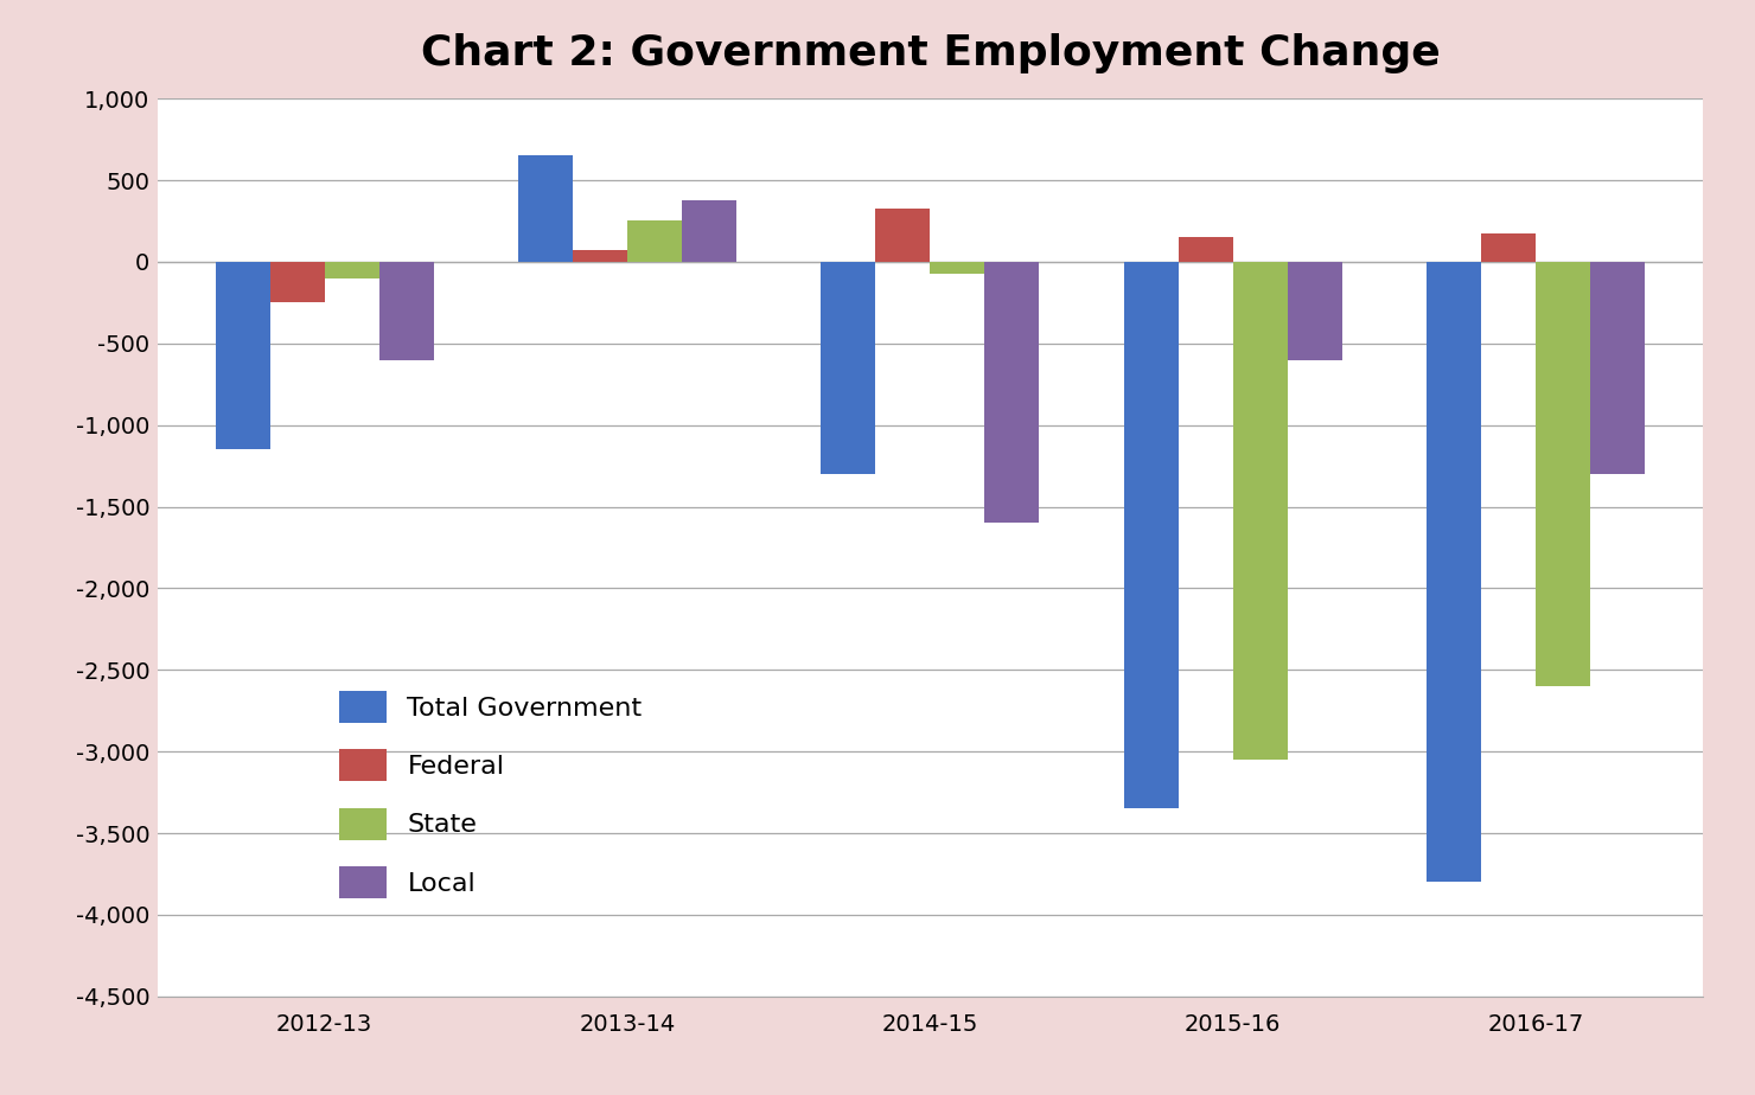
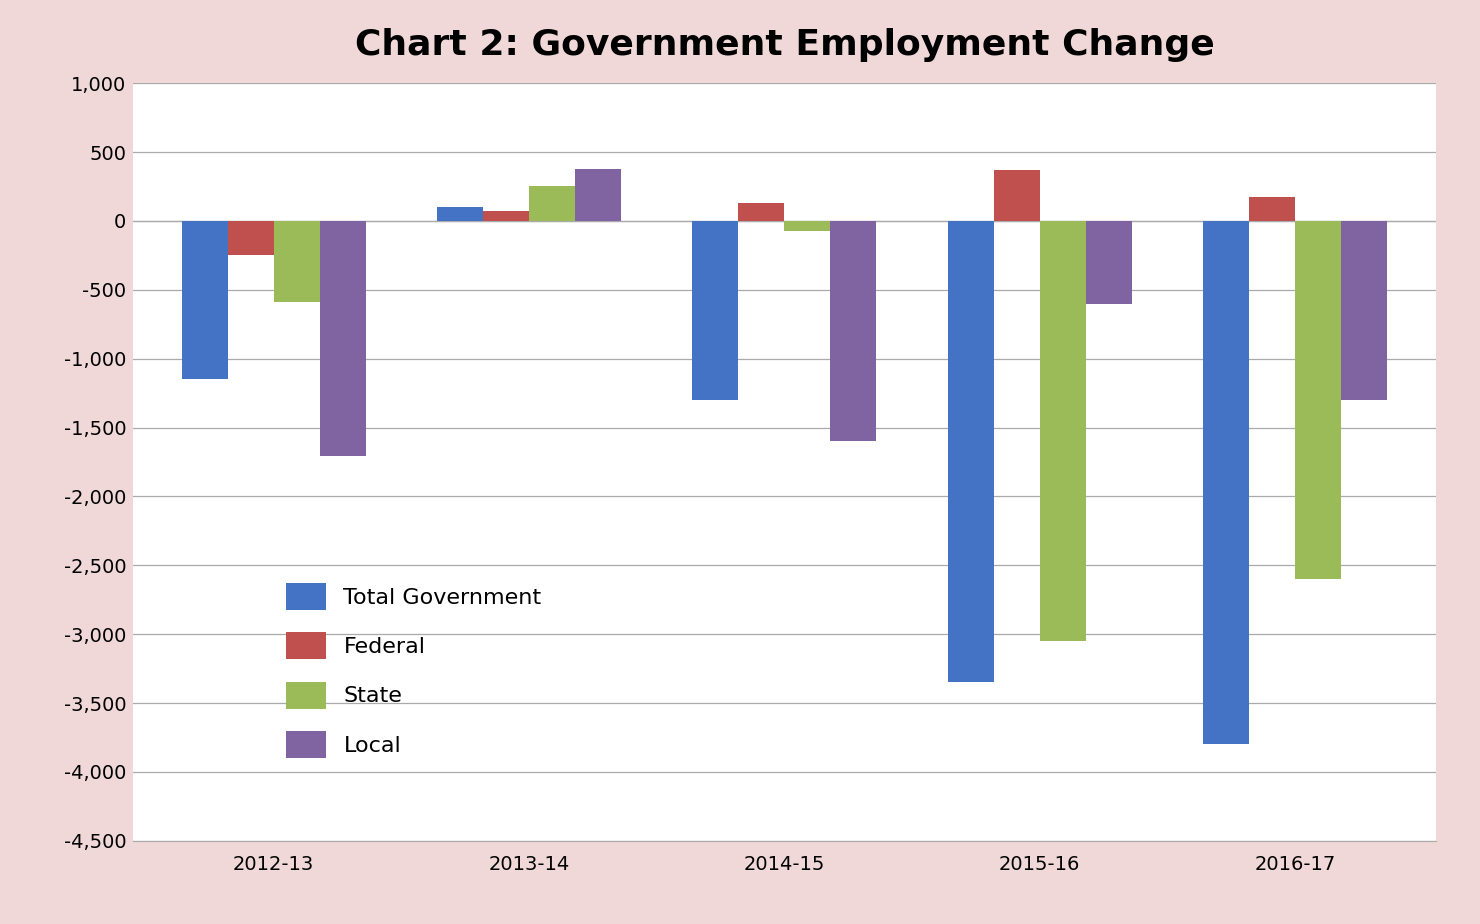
State/2012-13: -100 -> -590
Local/2012-13: -600 -> -1,710
Total Government/2013-14: 650 -> 100
Federal/2014-15: 320 -> 130
Federal/2015-16: 150 -> 370
